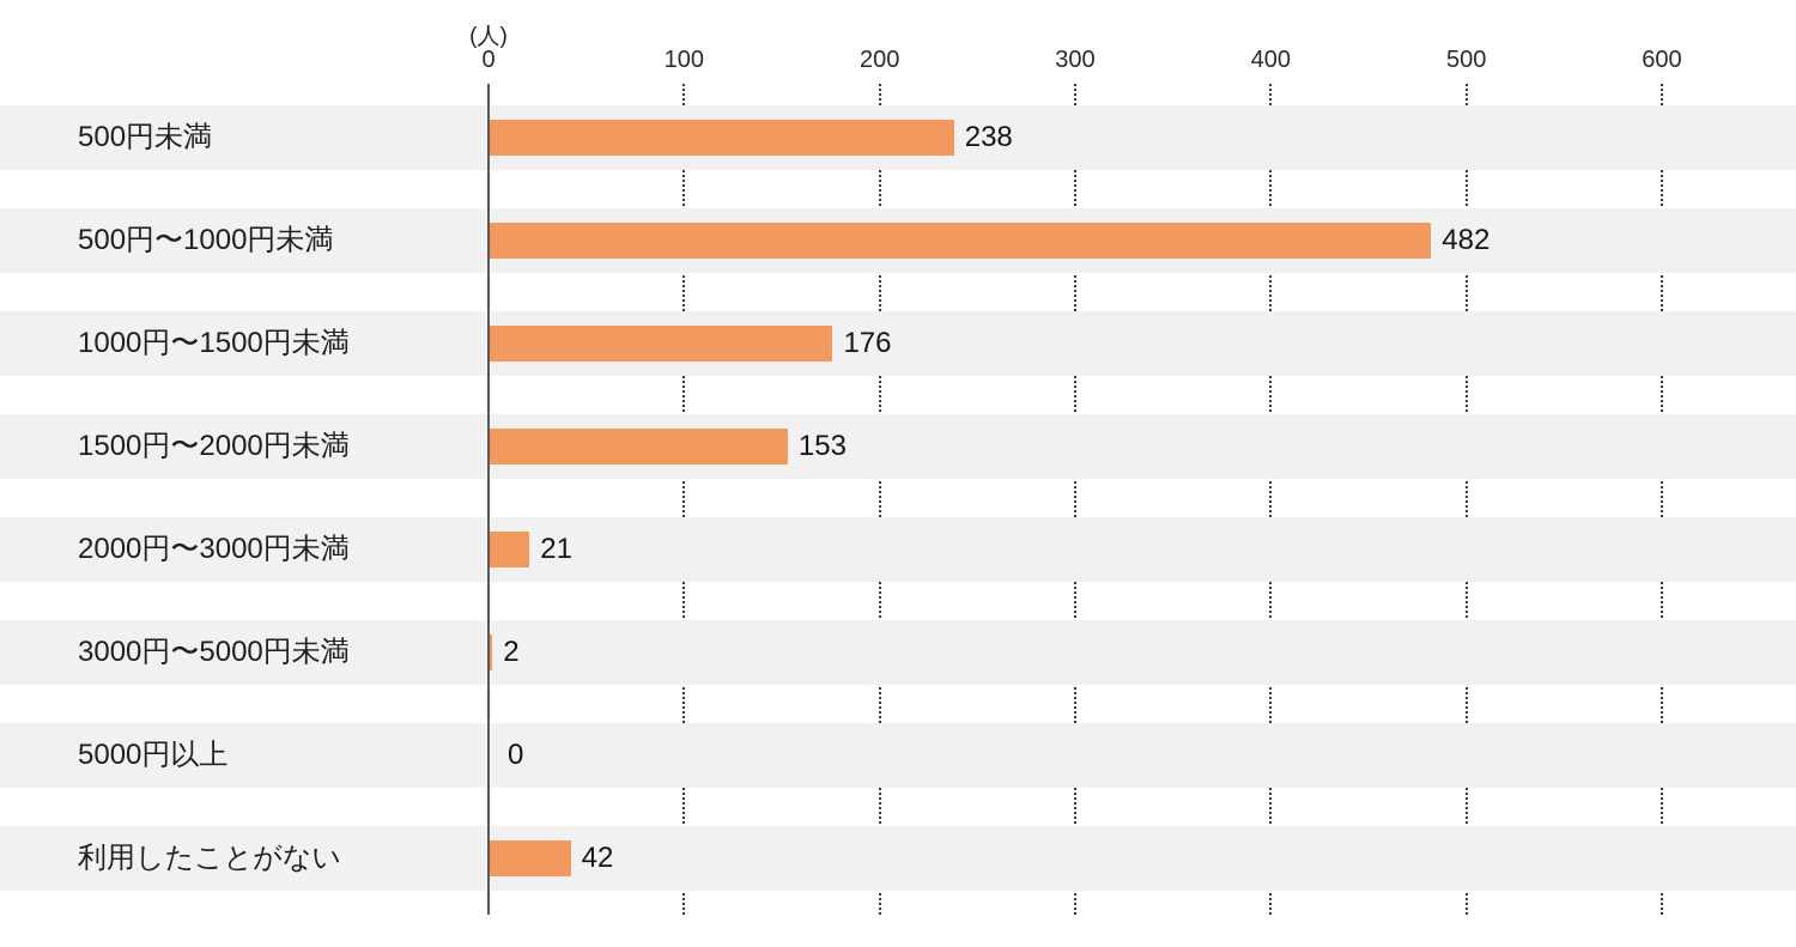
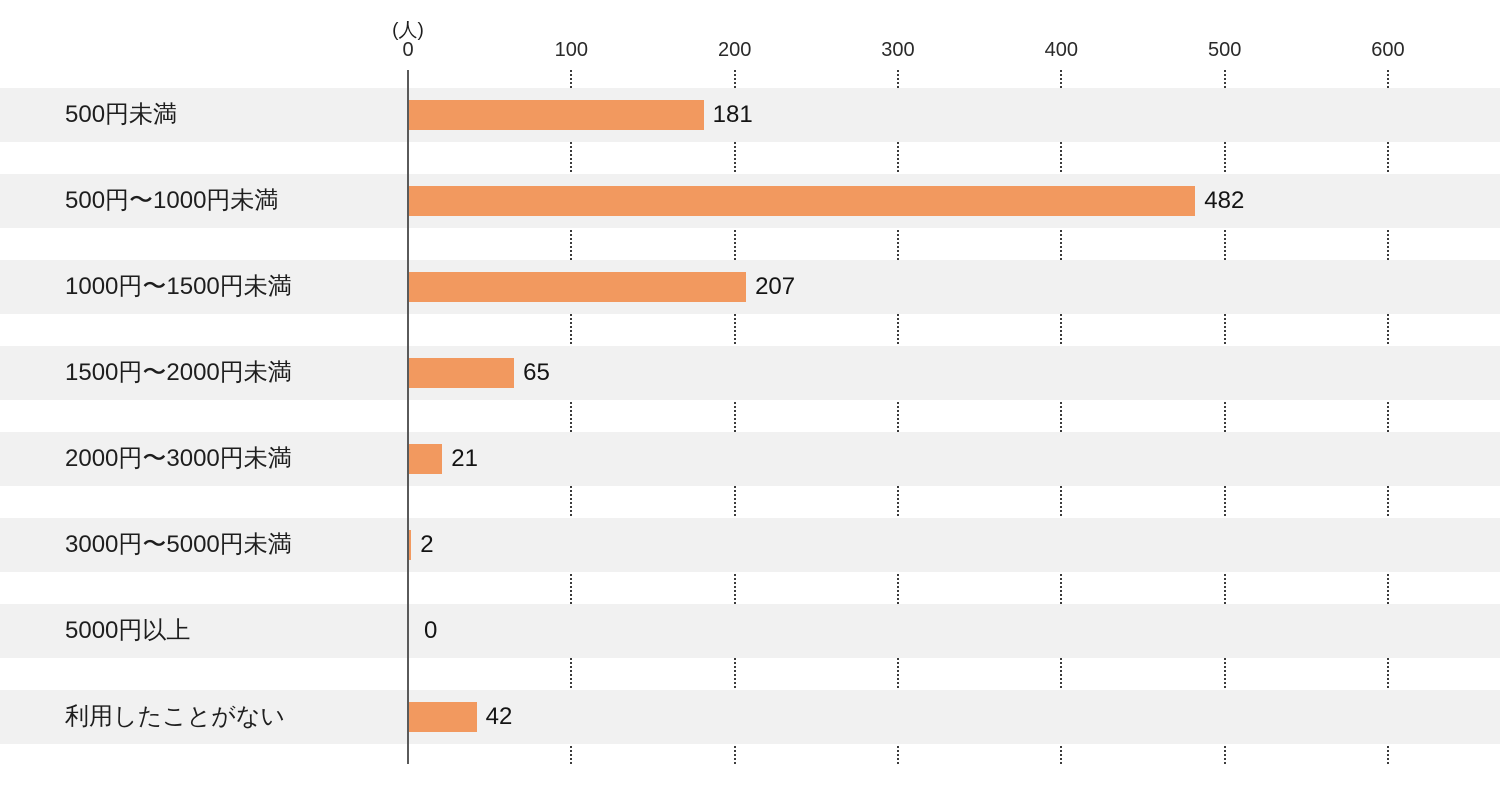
500円未満: 238 -> 181
1000円〜1500円未満: 176 -> 207
1500円〜2000円未満: 153 -> 65
